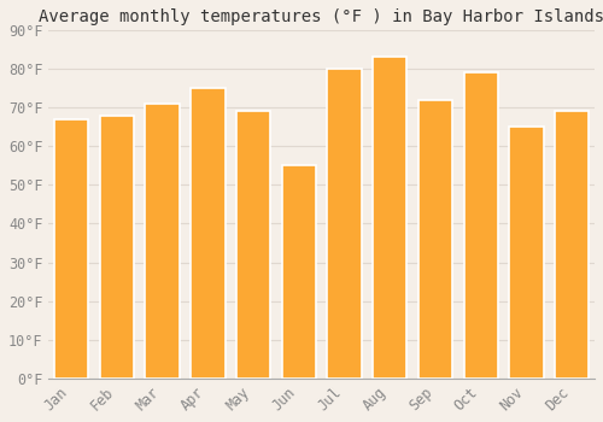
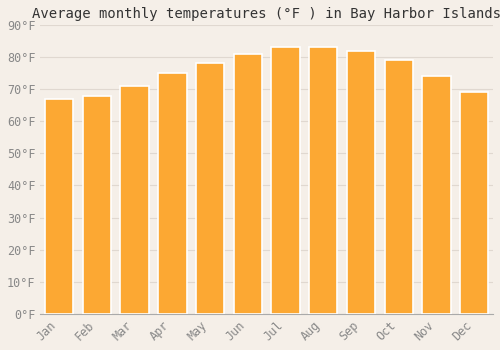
May: 69°F -> 78°F
Jun: 55°F -> 81°F
Jul: 80°F -> 83°F
Sep: 72°F -> 82°F
Nov: 65°F -> 74°F
